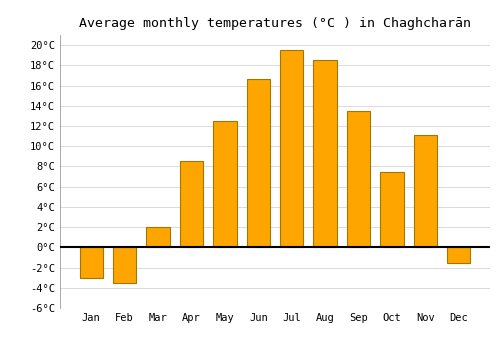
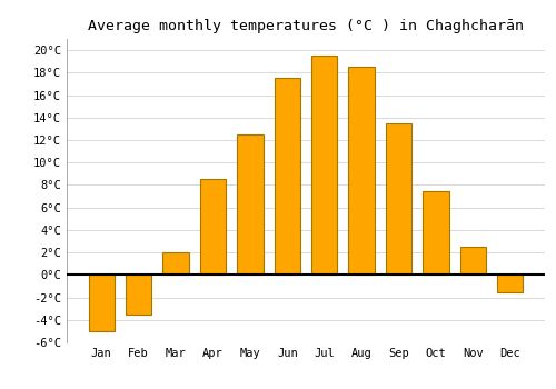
Jan: -3.0°C -> -5.0°C
Jun: 16.6°C -> 17.5°C
Nov: 11.1°C -> 2.5°C
